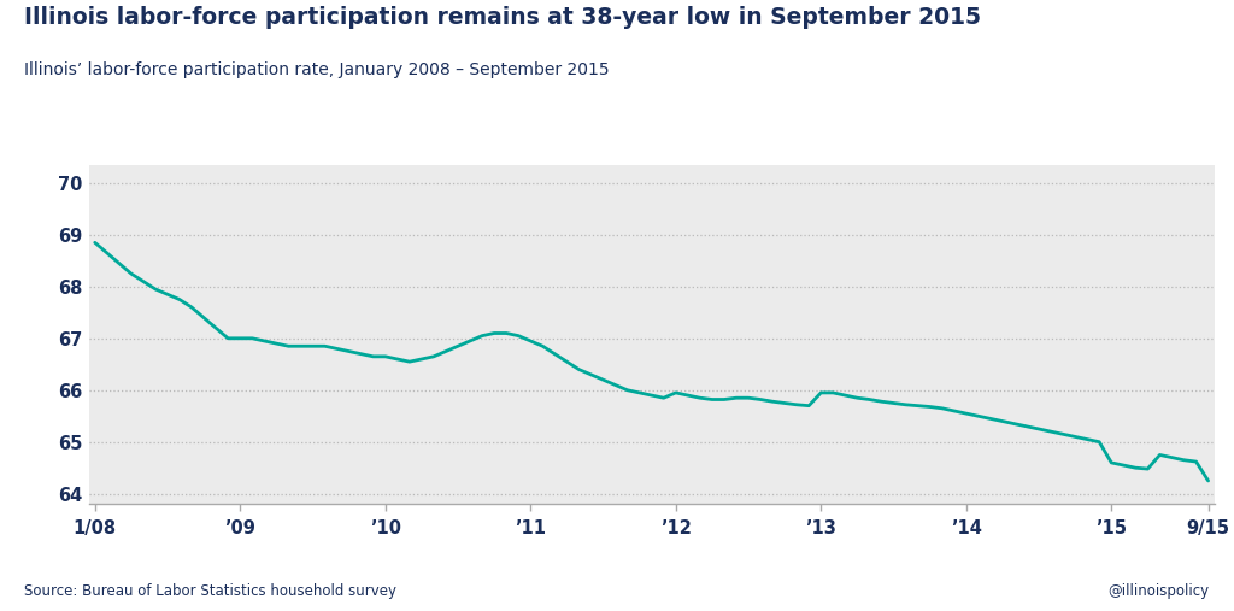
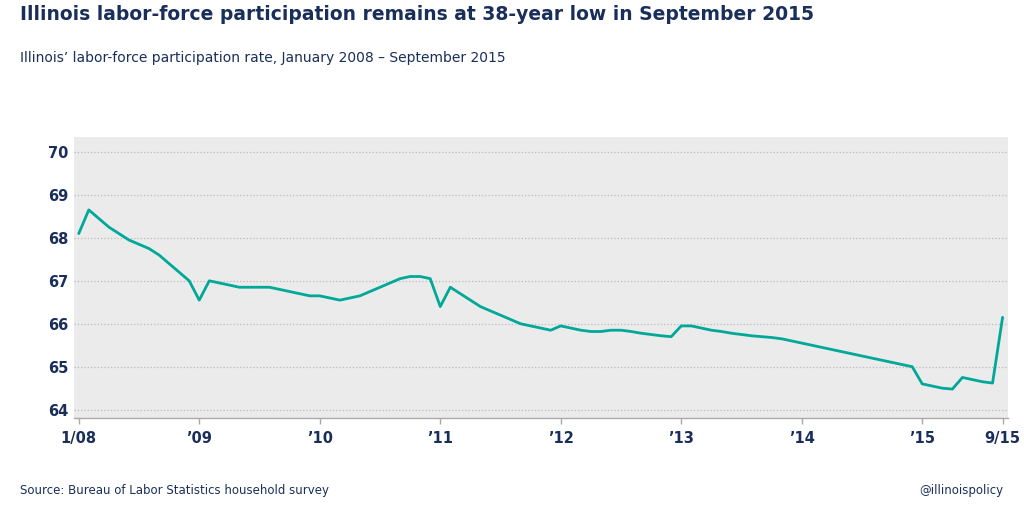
1/08: 68.85 -> 68.10
’09: 67.00 -> 66.55
’11: 66.95 -> 66.40
9/15: 64.25 -> 66.15
